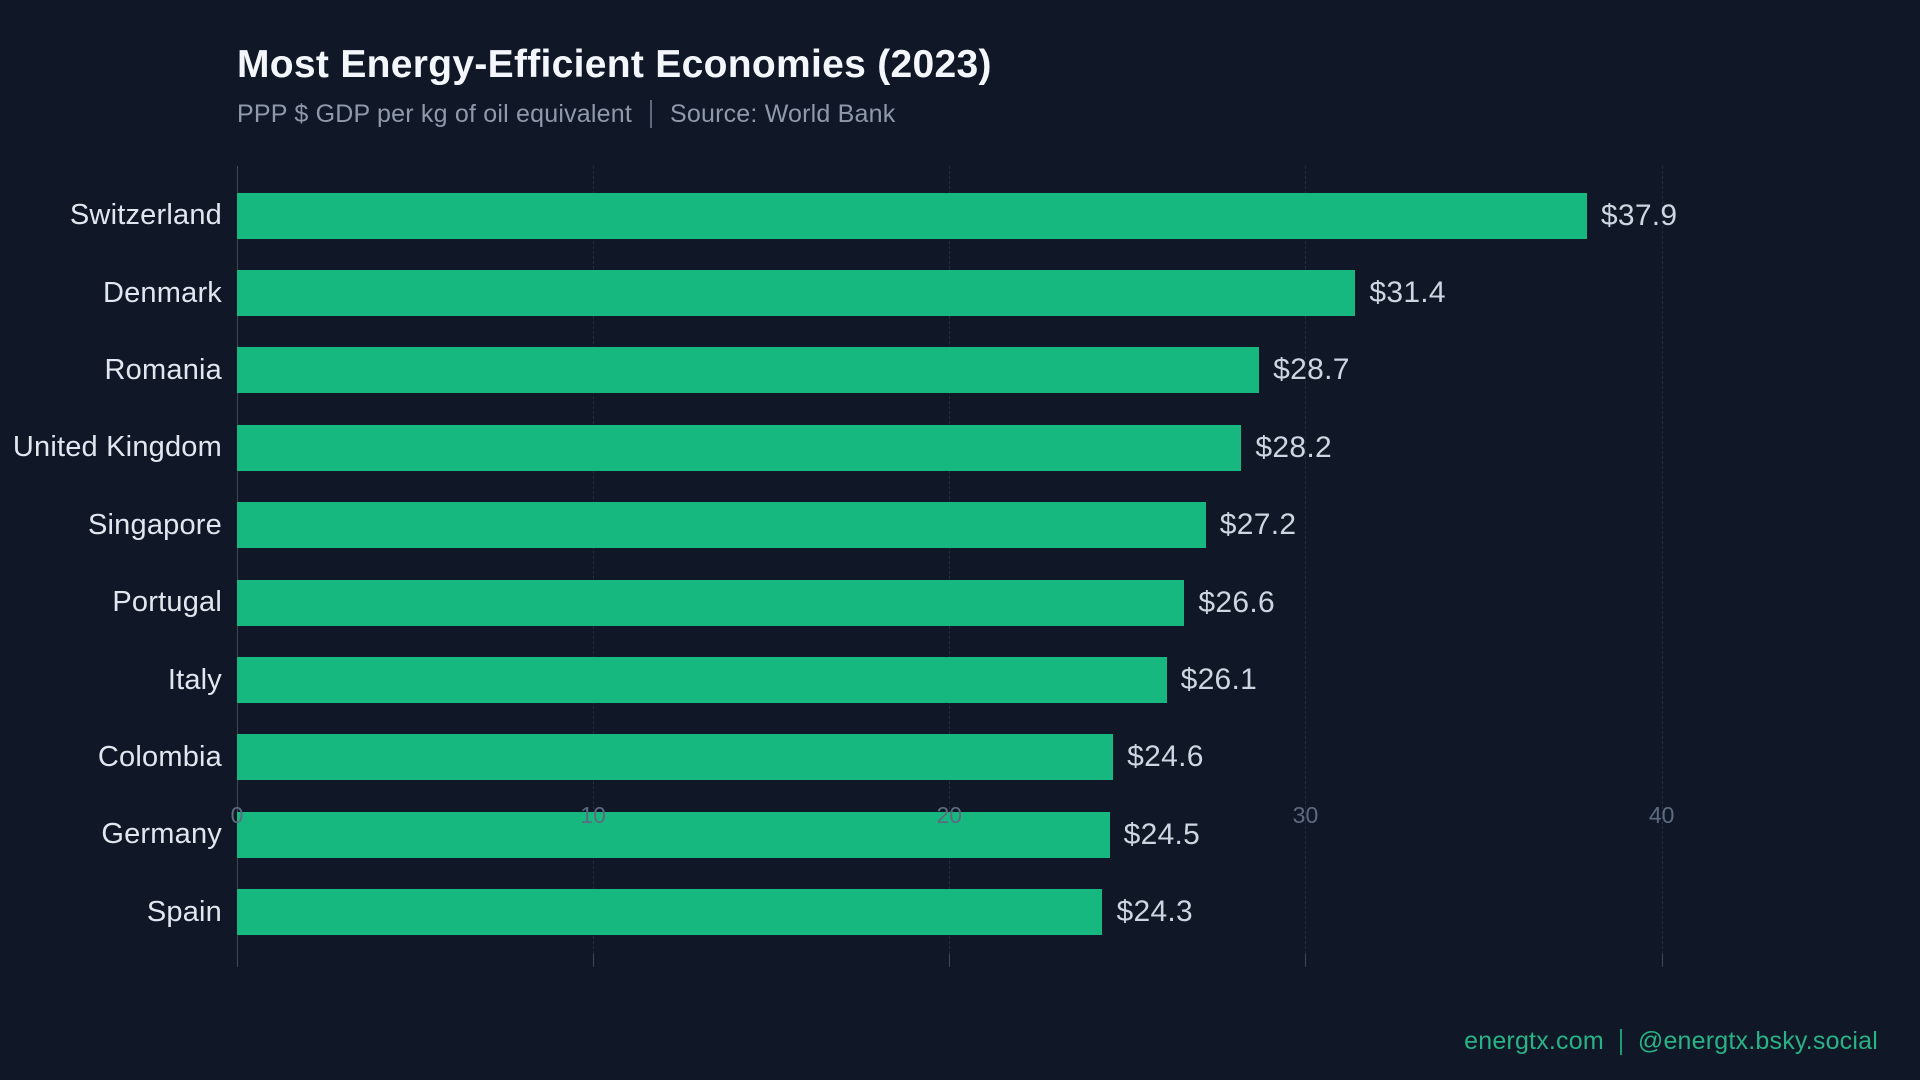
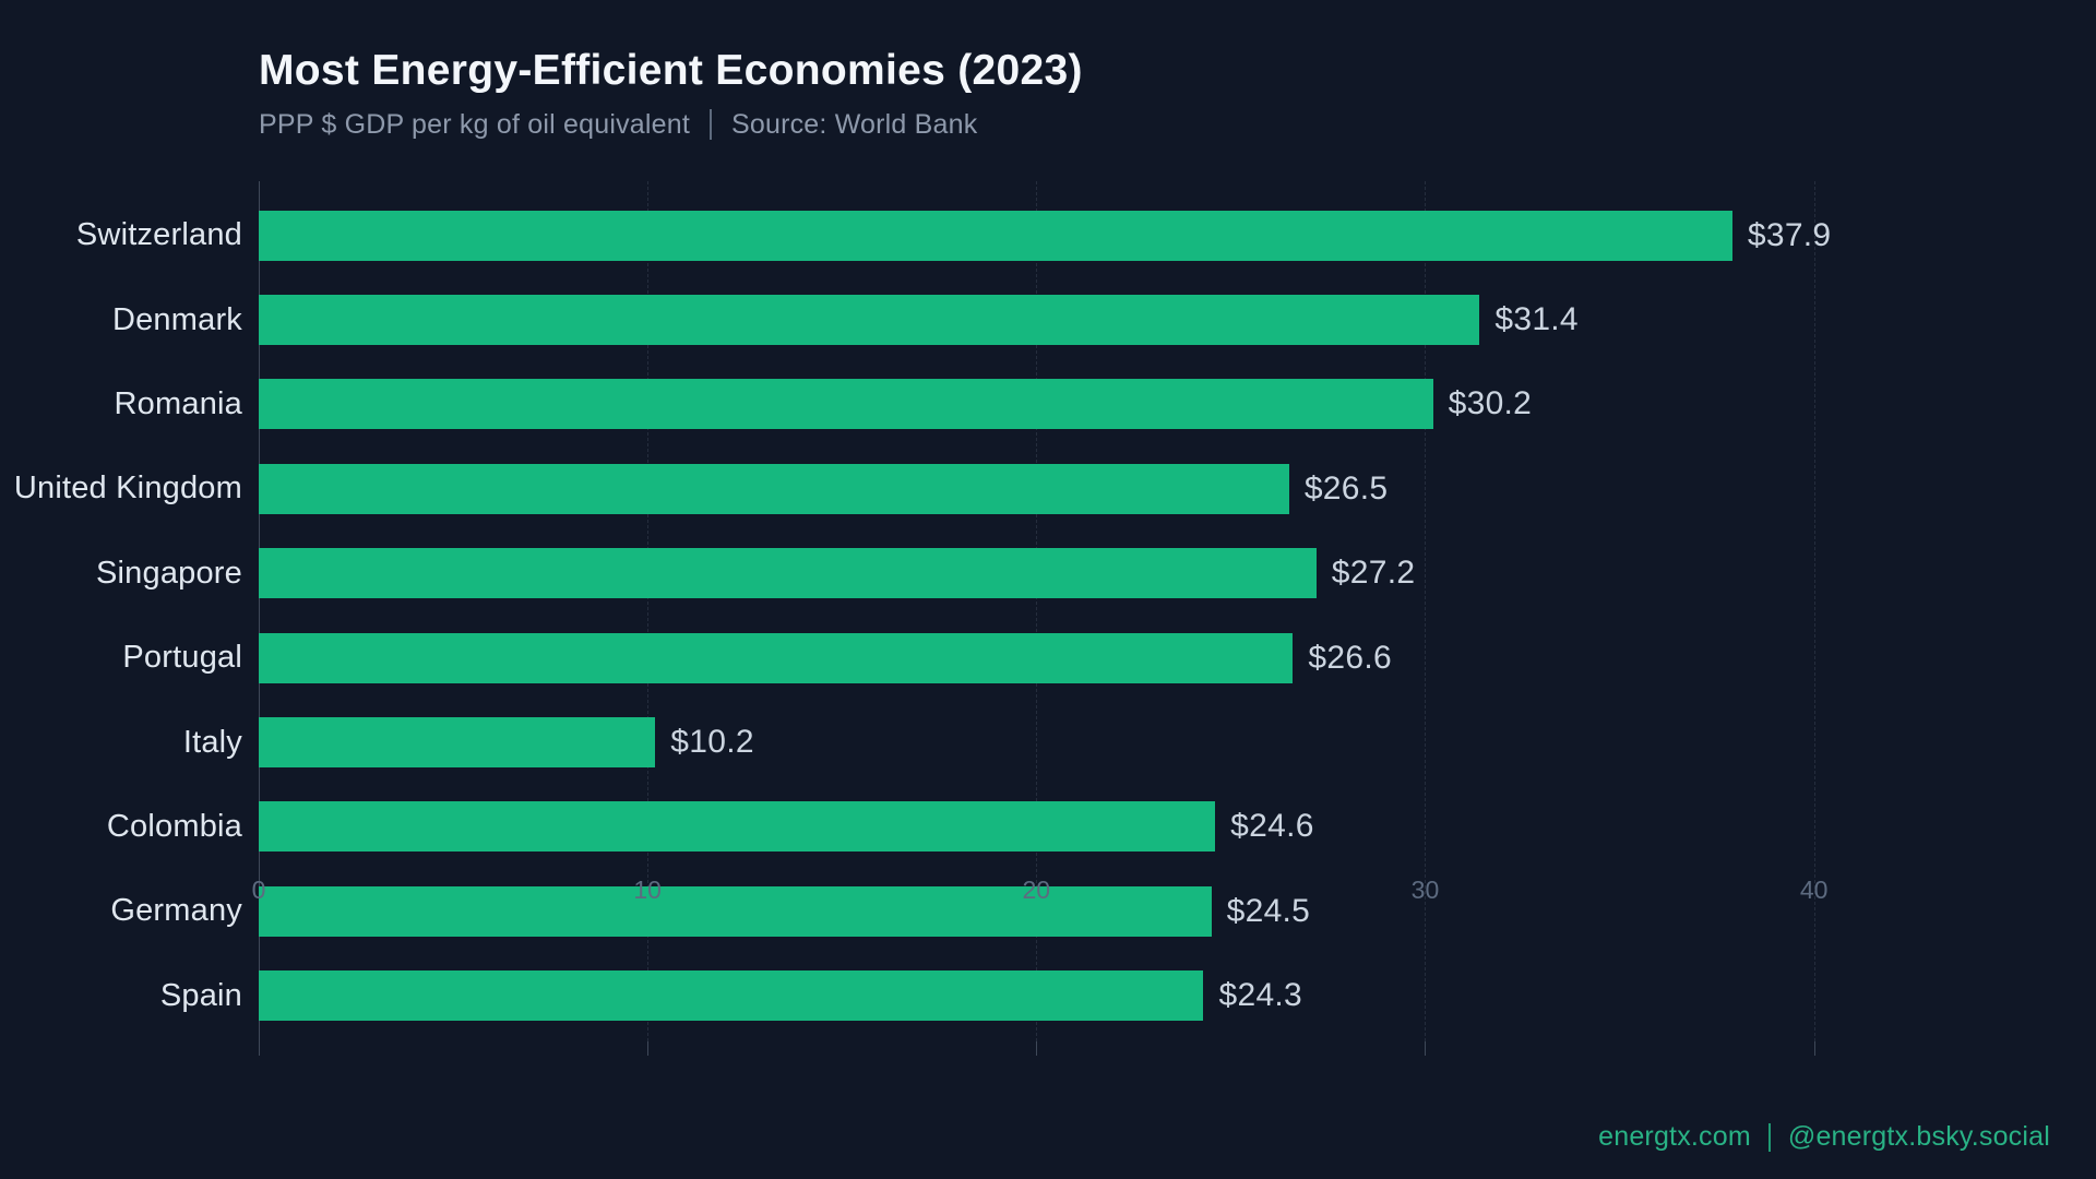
Romania: $28.7 -> $30.2
United Kingdom: $28.2 -> $26.5
Italy: $26.1 -> $10.2
